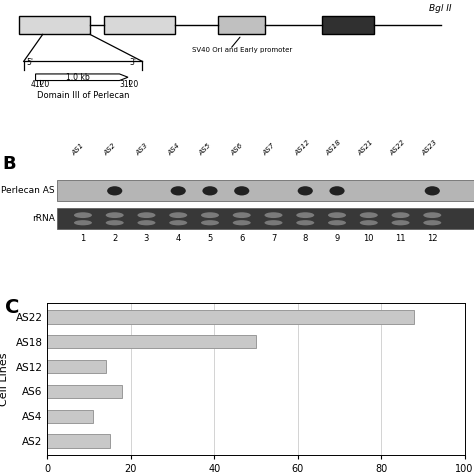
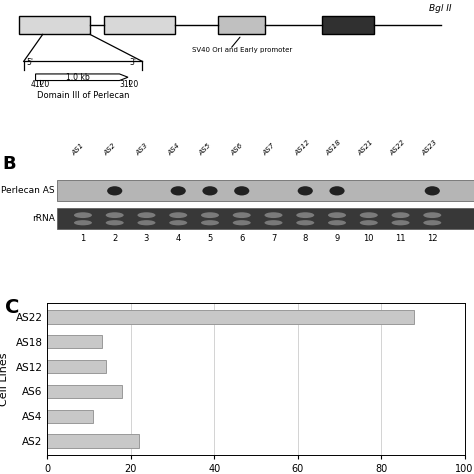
AS18: 50 -> 13
AS2: 15 -> 22
